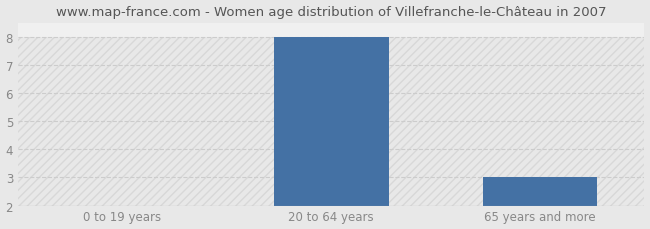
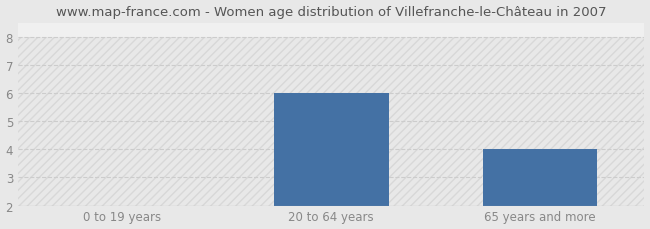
20 to 64 years: 8.00 -> 6.00
65 years and more: 3.00 -> 4.00
